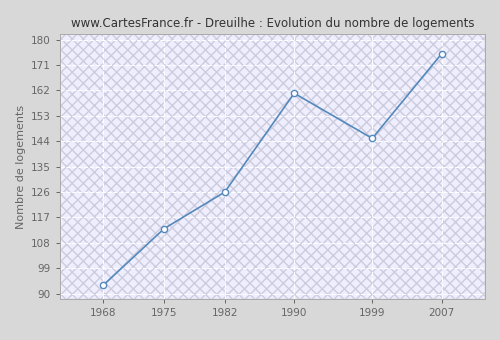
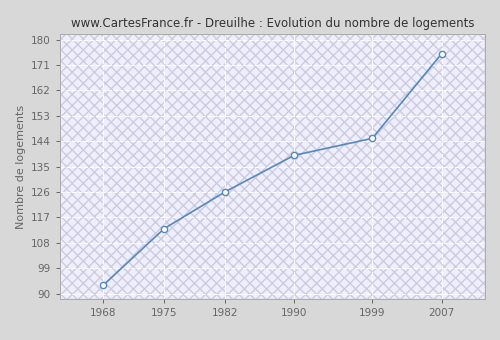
1990: 161 -> 139
